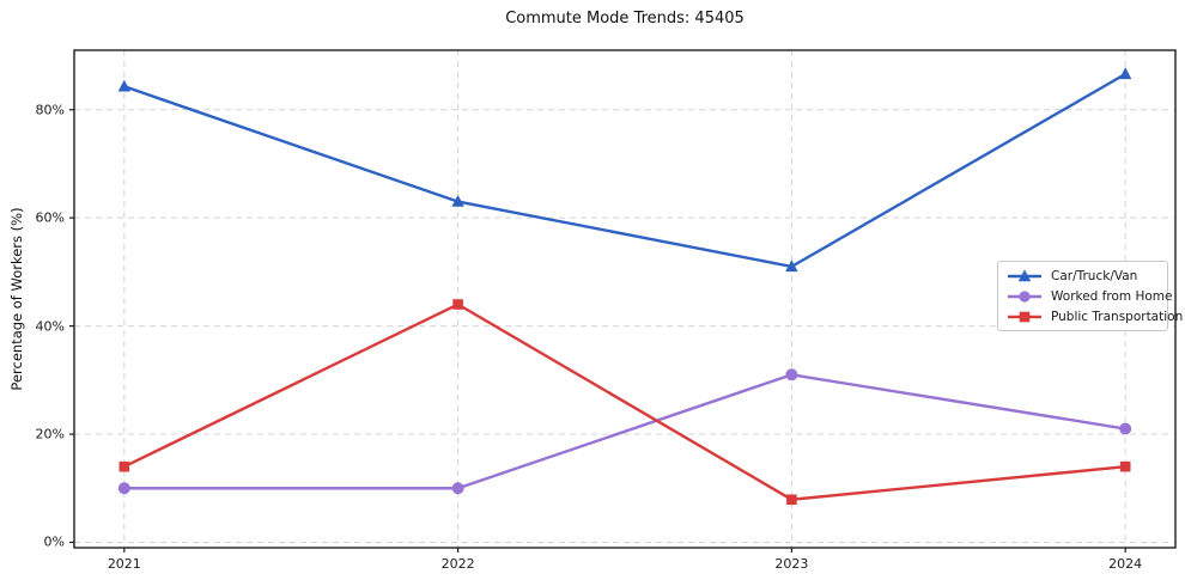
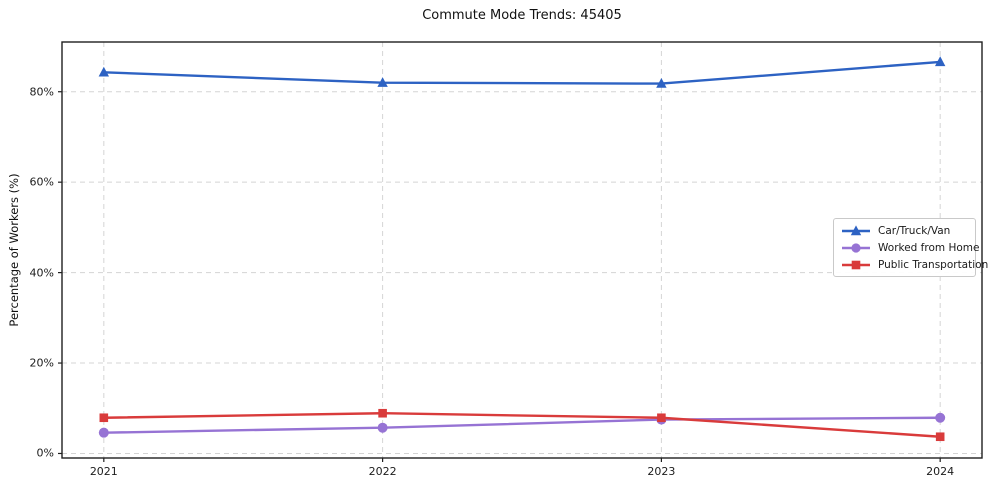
Worked from Home/2021: 10% -> 5%
Public Transportation/2021: 14% -> 8%
Car/Truck/Van/2022: 63% -> 82%
Worked from Home/2022: 10% -> 6%
Public Transportation/2022: 44% -> 9%
Car/Truck/Van/2023: 51% -> 82%
Worked from Home/2023: 31% -> 8%
Worked from Home/2024: 21% -> 8%
Public Transportation/2024: 14% -> 4%
